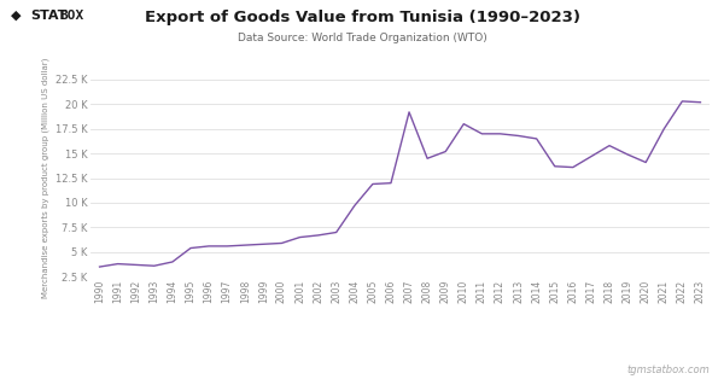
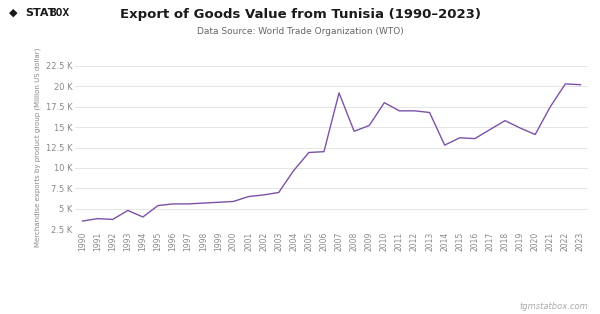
1993: 3.6 K -> 4.8 K
2014: 16.5 K -> 12.8 K
